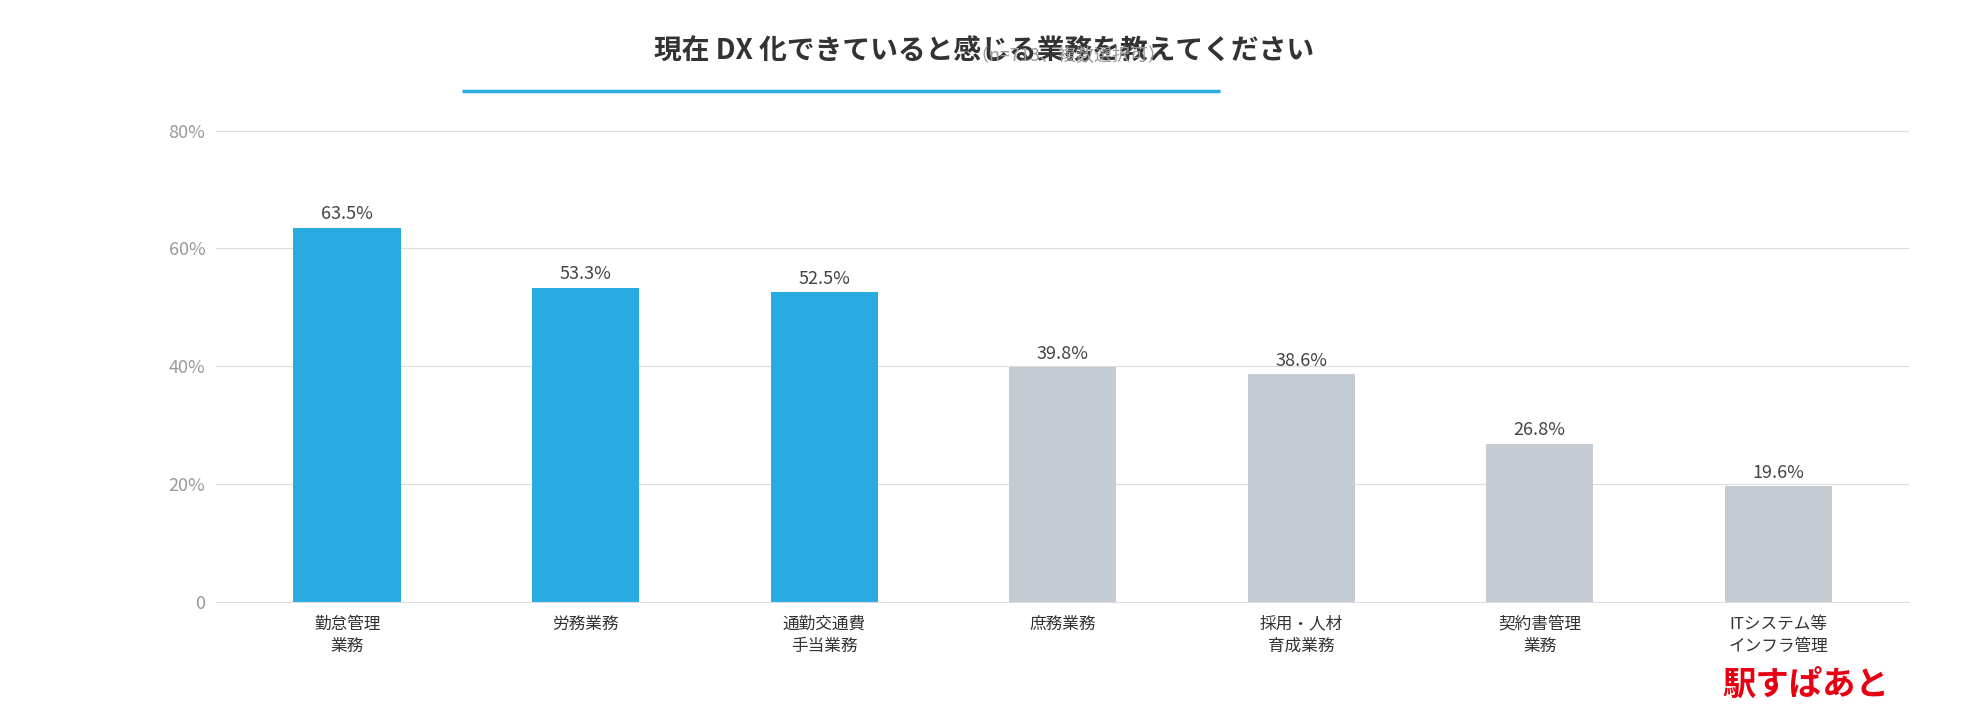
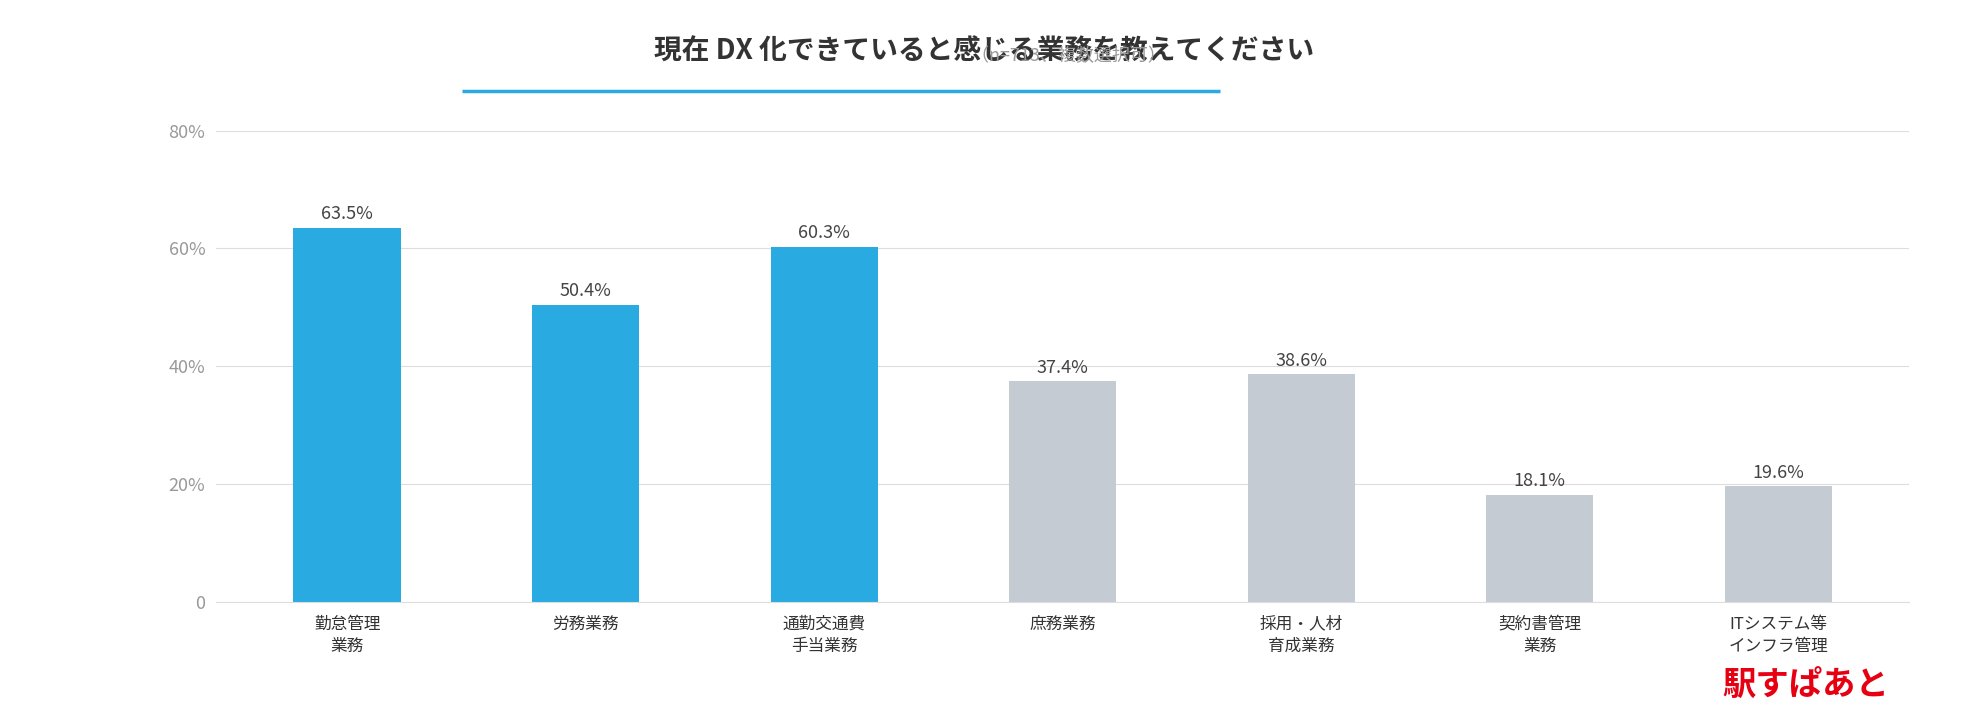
労務業務: 53.3% -> 50.4%
通勤交通費 手当業務: 52.5% -> 60.3%
庶務業務: 39.8% -> 37.4%
契約書管理 業務: 26.8% -> 18.1%
